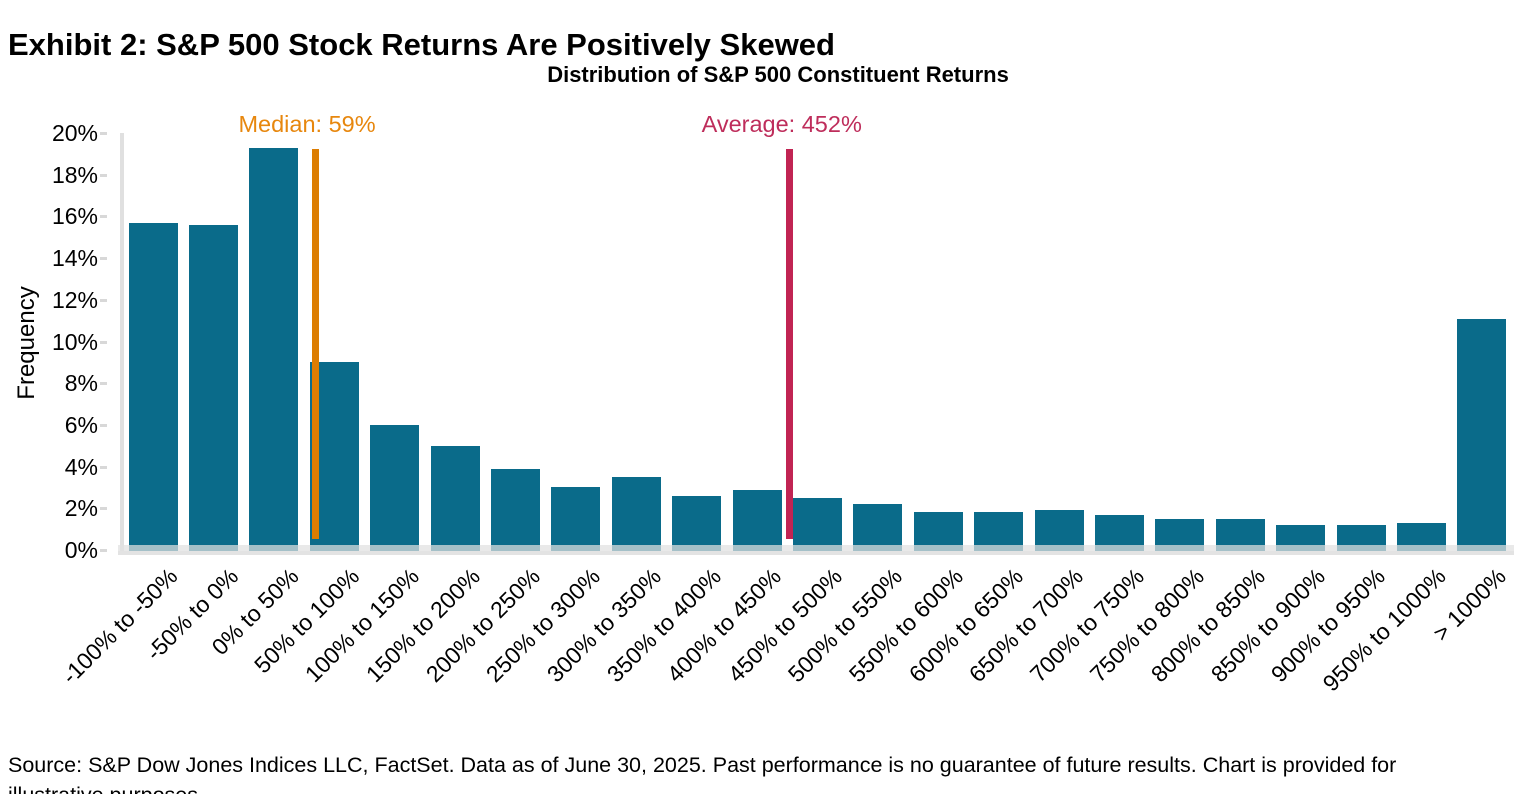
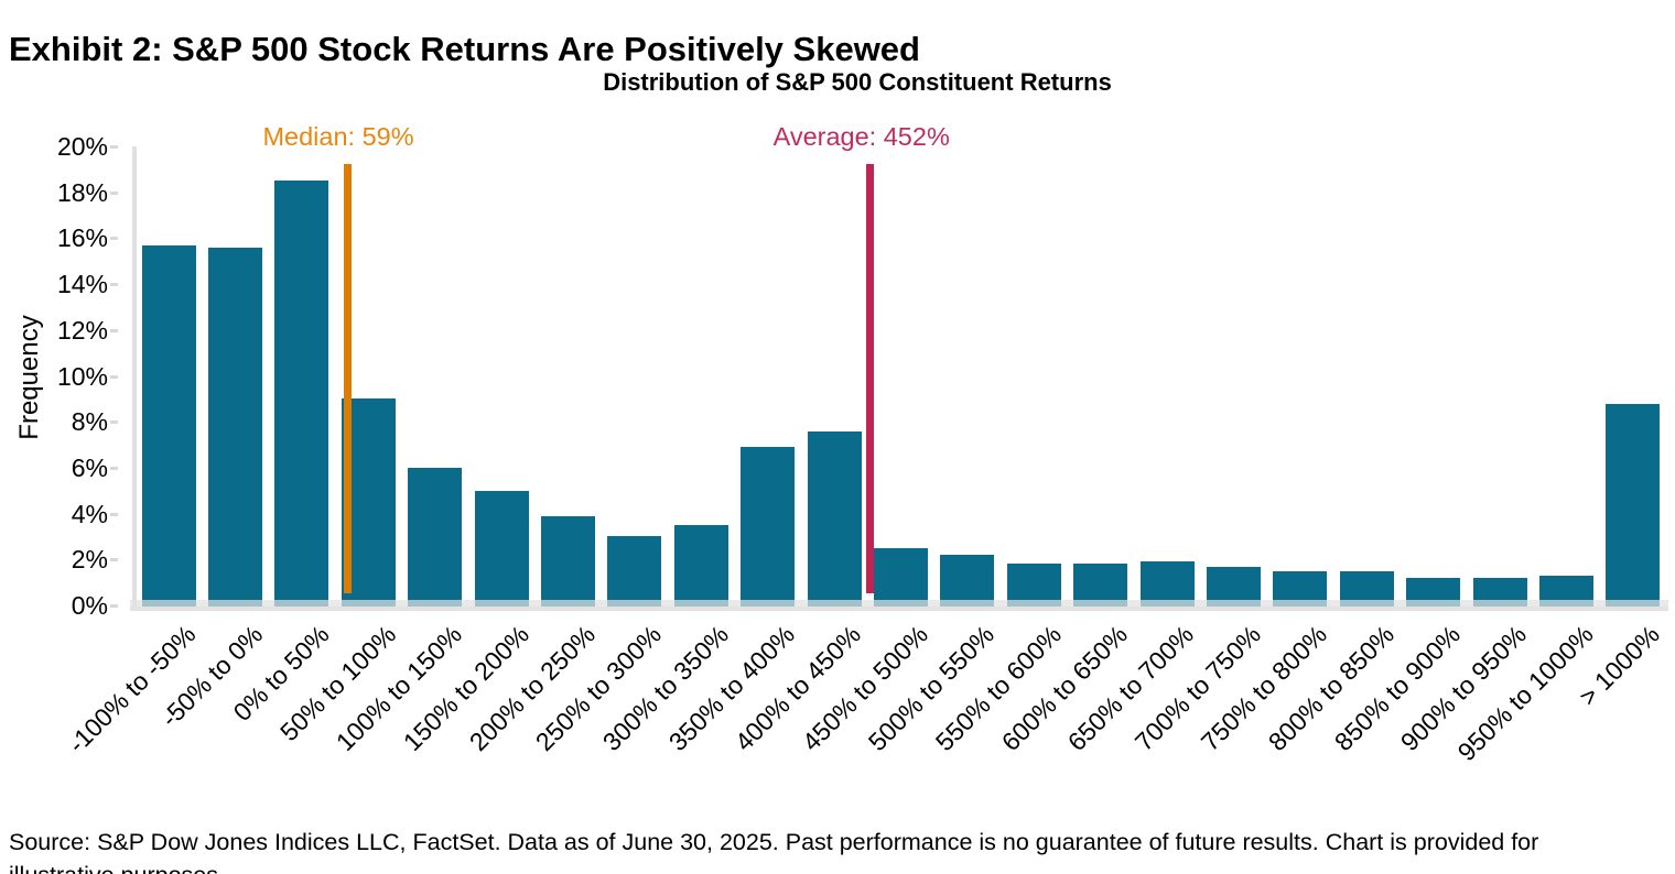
0% to 50%: 19.3% -> 18.5%
350% to 400%: 2.6% -> 6.9%
400% to 450%: 2.9% -> 7.6%
> 1000%: 11.1% -> 8.8%
